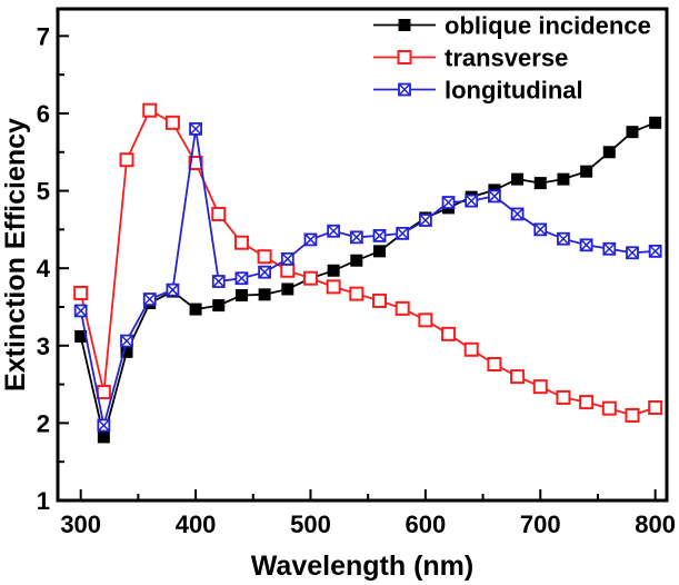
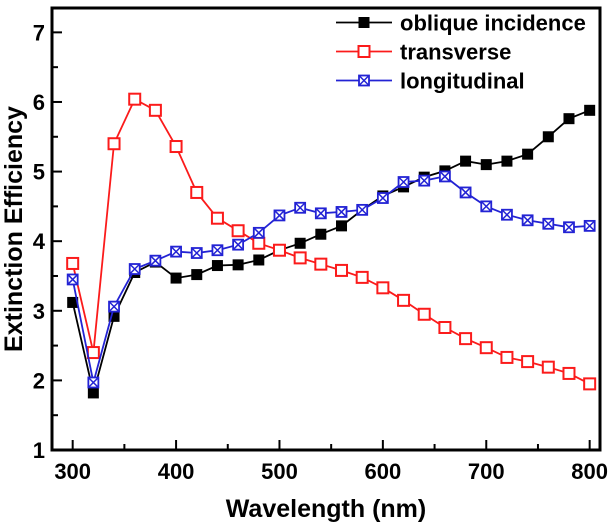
longitudinal/400: 5.8 -> 3.9
transverse/800: 2.2 -> 1.9
